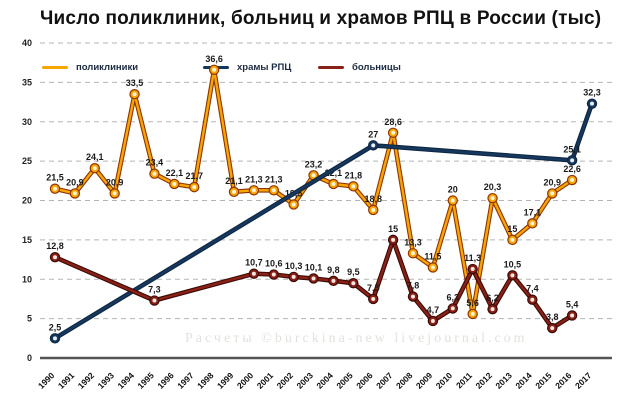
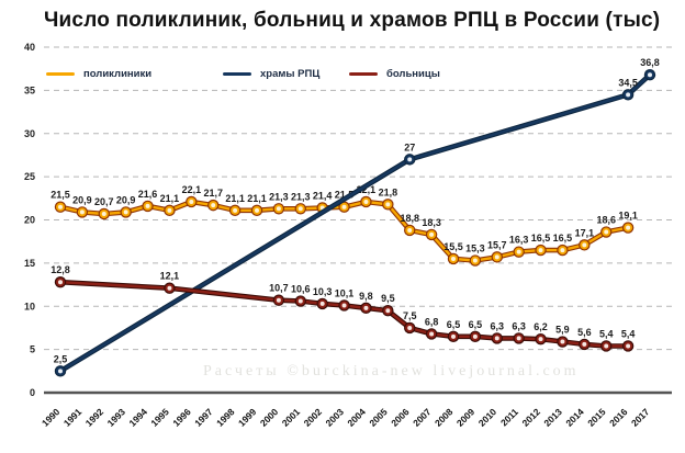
поликлиники/1992: 24,1 -> 20,7
поликлиники/1994: 33,5 -> 21,6
поликлиники/1995: 23,4 -> 21,1
больницы/1995: 7,3 -> 12,1
поликлиники/1998: 36,6 -> 21,1
поликлиники/2002: 19,5 -> 21,4
поликлиники/2003: 23,2 -> 21,5
поликлиники/2007: 28,6 -> 18,3
больницы/2007: 15 -> 6,8
поликлиники/2008: 13,3 -> 15,5
больницы/2008: 7,8 -> 6,5
поликлиники/2009: 11,5 -> 15,3
больницы/2009: 4,7 -> 6,5
поликлиники/2010: 20 -> 15,7
поликлиники/2011: 5,6 -> 16,3
больницы/2011: 11,3 -> 6,3
поликлиники/2012: 20,3 -> 16,5
поликлиники/2013: 15 -> 16,5
больницы/2013: 10,5 -> 5,9
больницы/2014: 7,4 -> 5,6
поликлиники/2015: 20,9 -> 18,6
больницы/2015: 3,8 -> 5,4
поликлиники/2016: 22,6 -> 19,1
храмы РПЦ/2016: 25,1 -> 34,5
храмы РПЦ/2017: 32,3 -> 36,8
